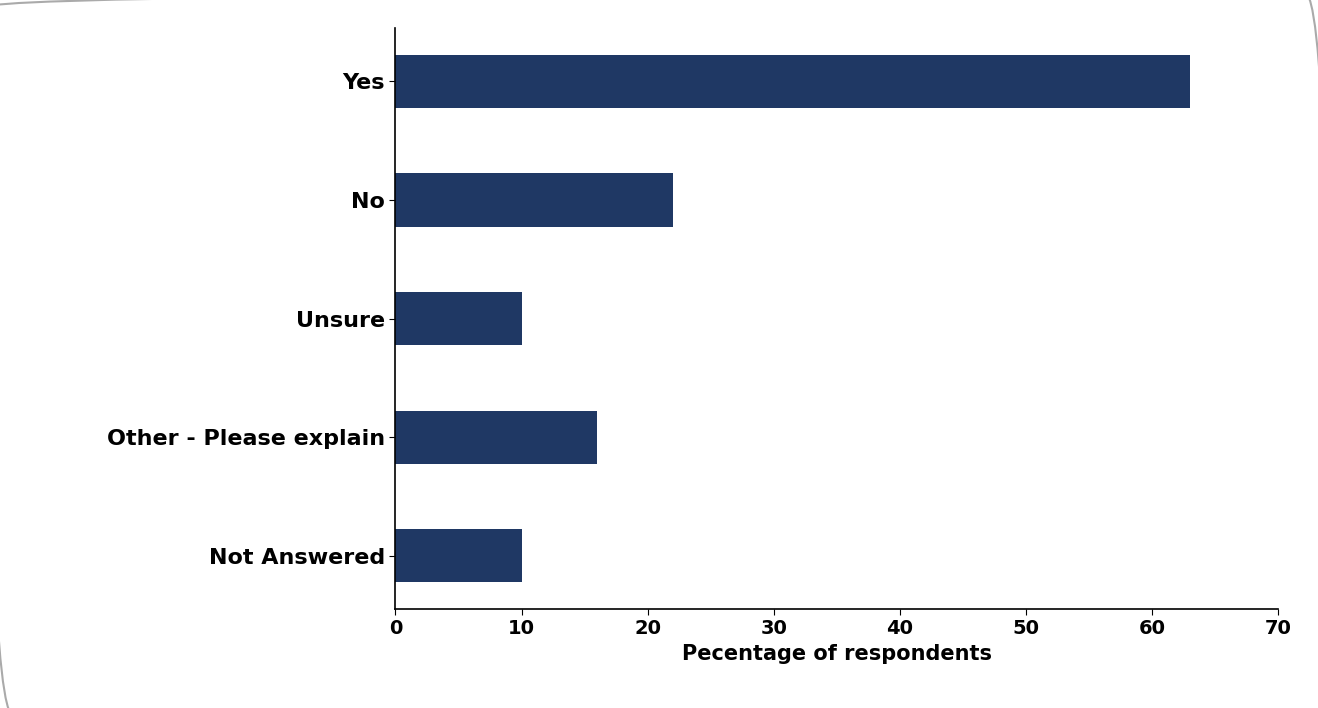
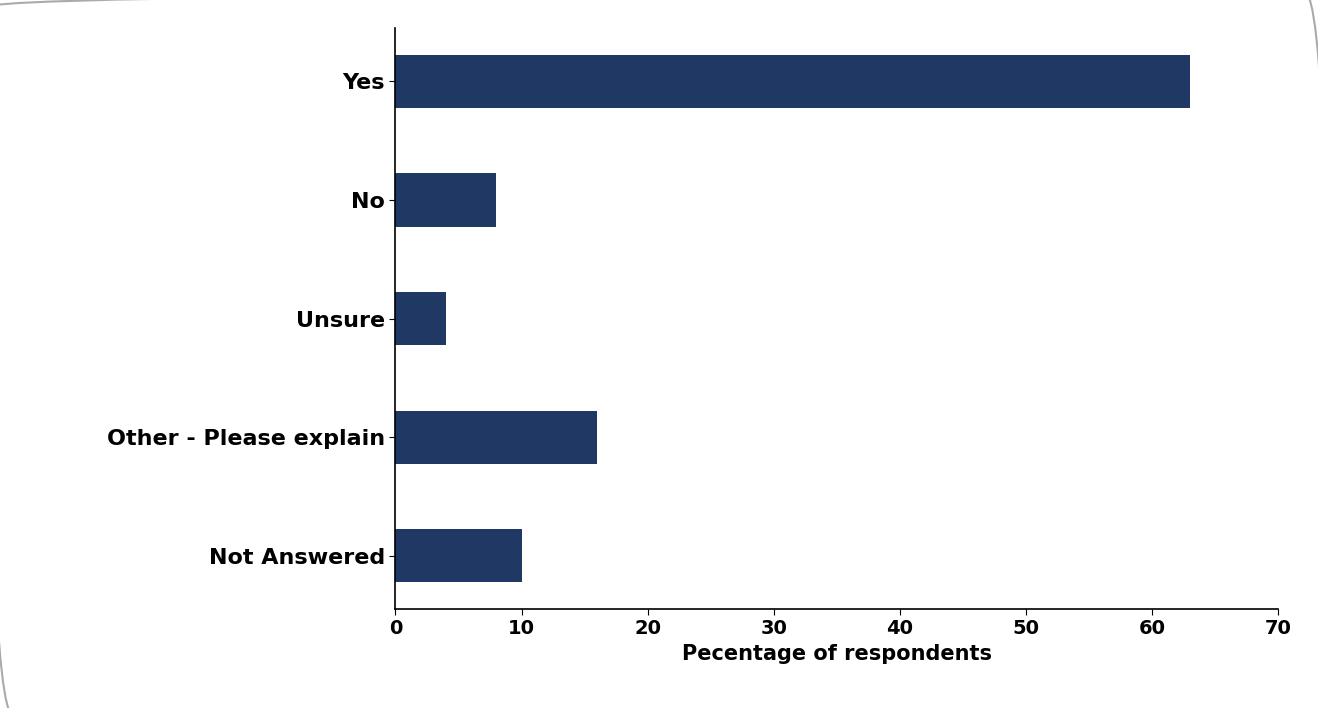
No: 22 -> 8
Unsure: 10 -> 4
